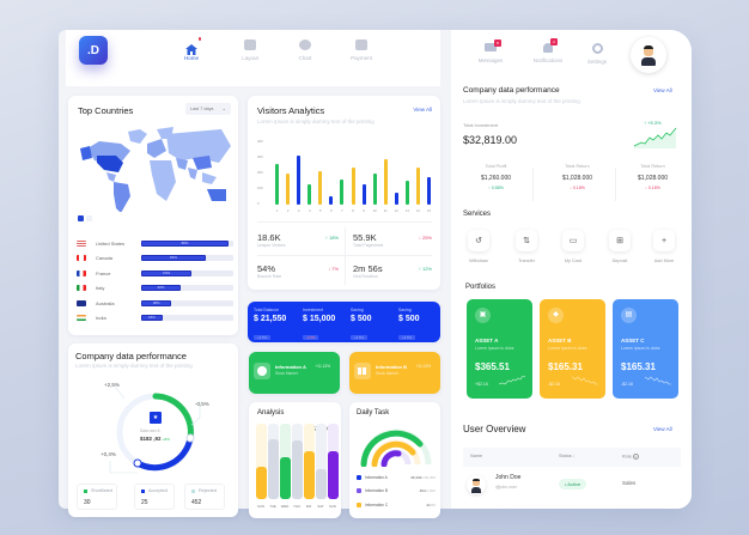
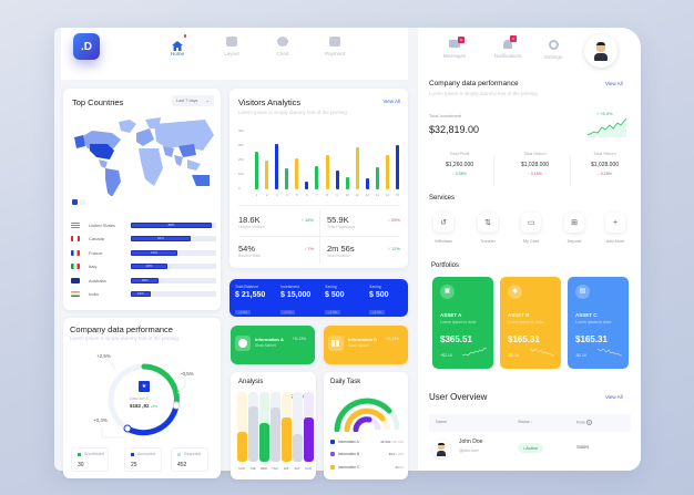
4: 120 -> 140
10: 200 -> 80
15: 180 -> 300
